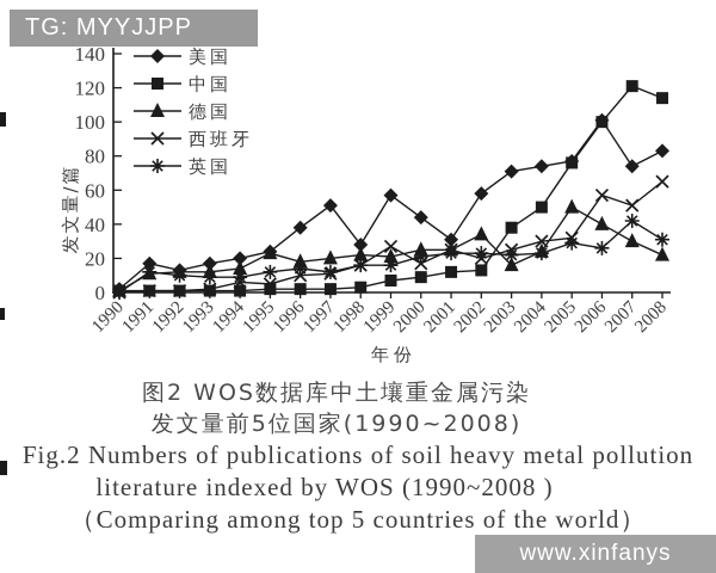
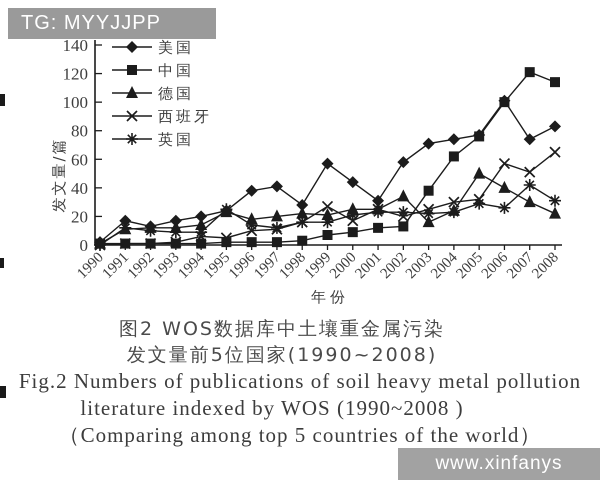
英国/1995: 12 -> 25
美国/1997: 51 -> 41
中国/2004: 50 -> 62
